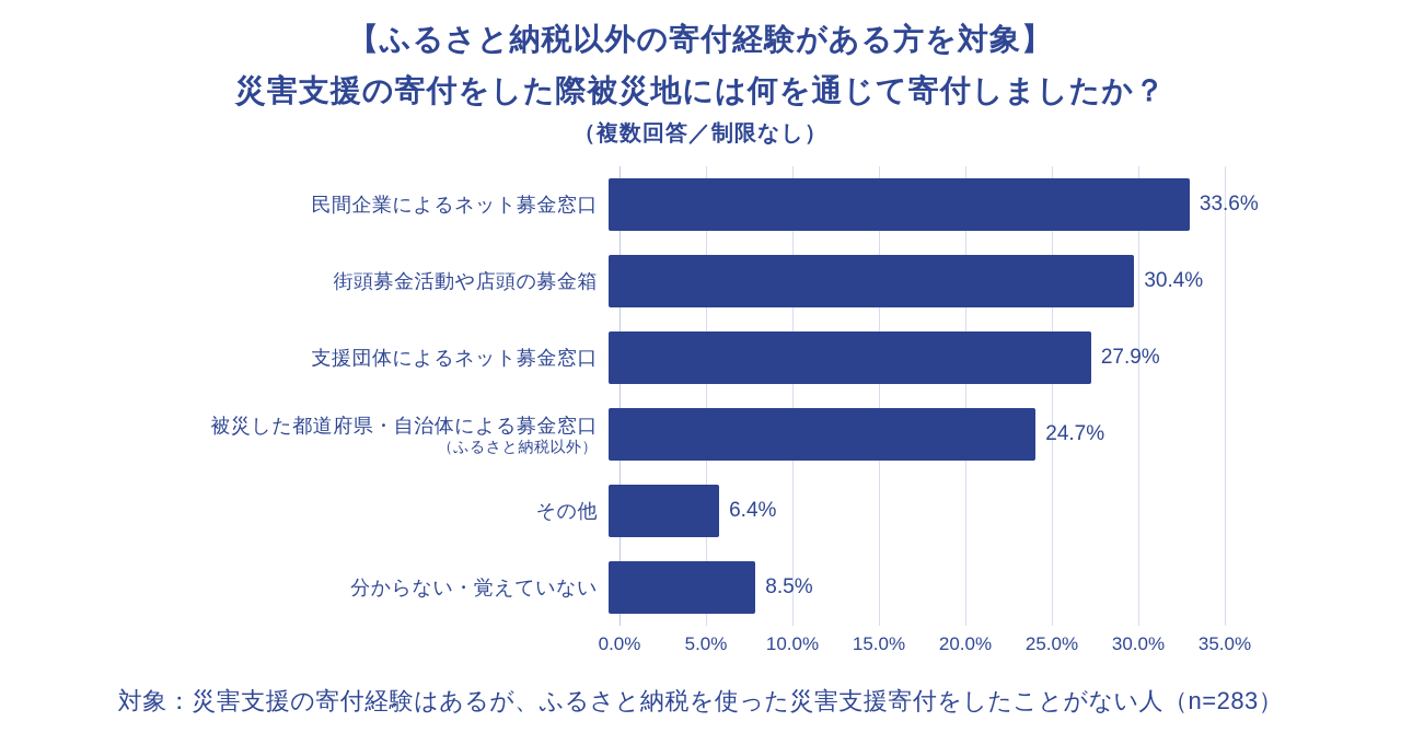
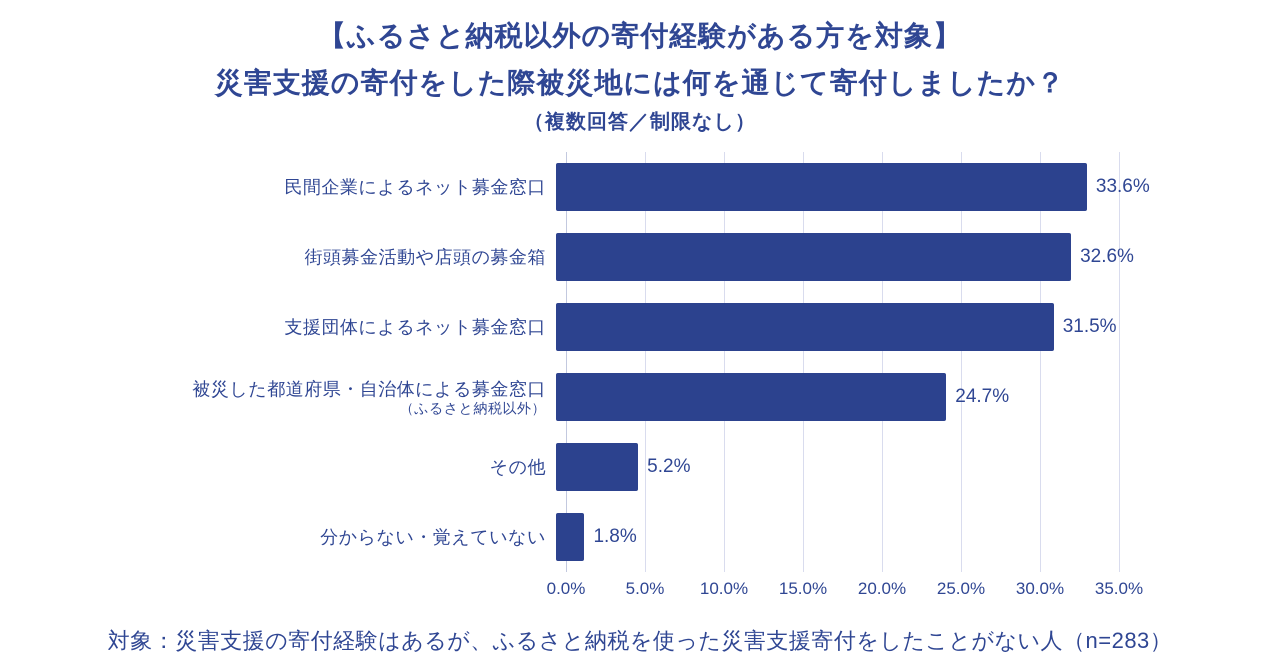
街頭募金活動や店頭の募金箱: 30.4% -> 32.6%
支援団体によるネット募金窓口: 27.9% -> 31.5%
その他: 6.4% -> 5.2%
分からない・覚えていない: 8.5% -> 1.8%
